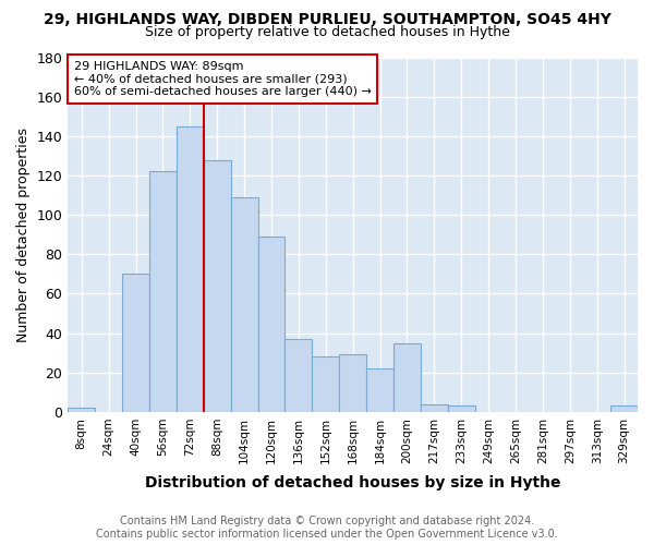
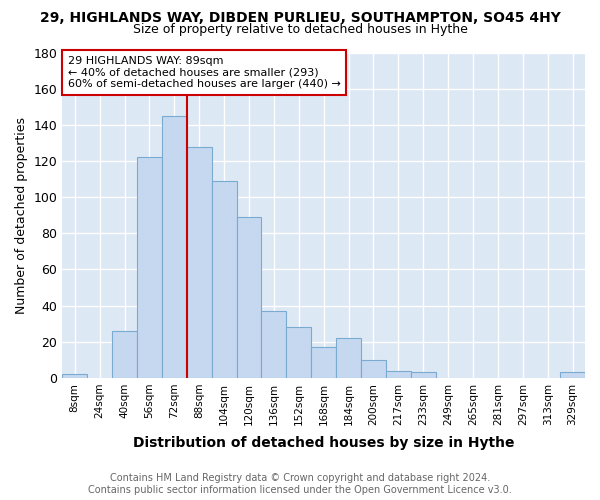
40sqm: 70 -> 26
168sqm: 29 -> 17
200sqm: 35 -> 10
